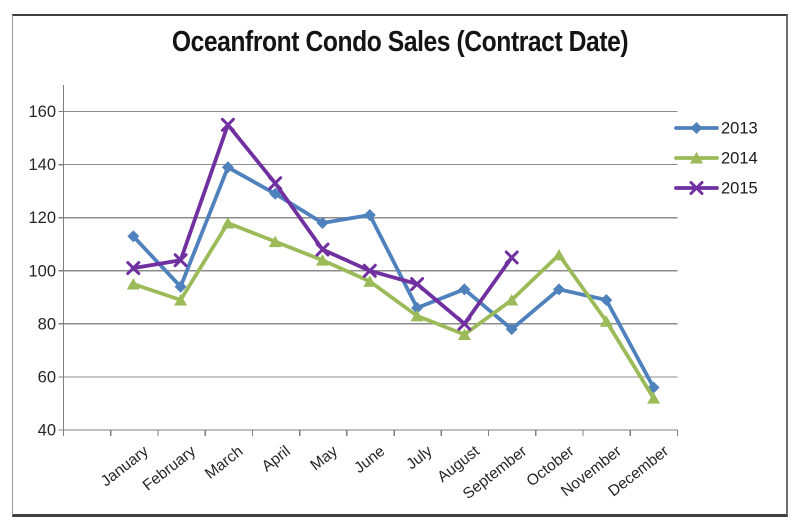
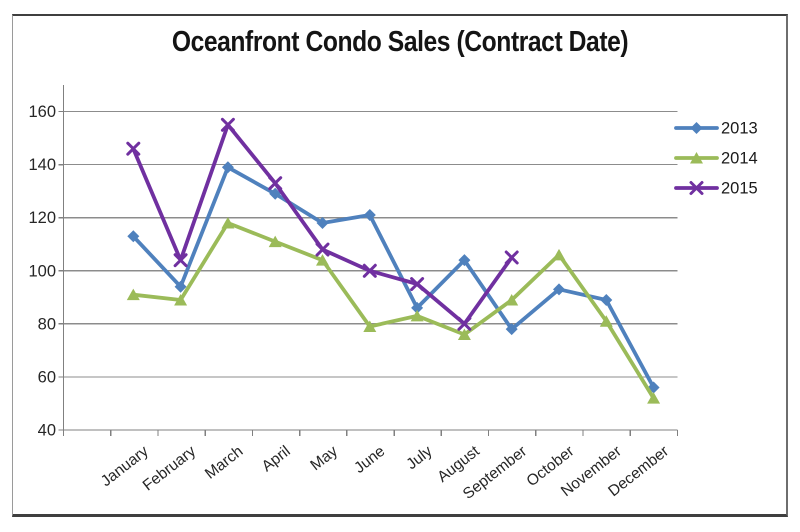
2014/January: 95 -> 91
2015/January: 101 -> 146
2014/June: 96 -> 79
2013/August: 93 -> 104
